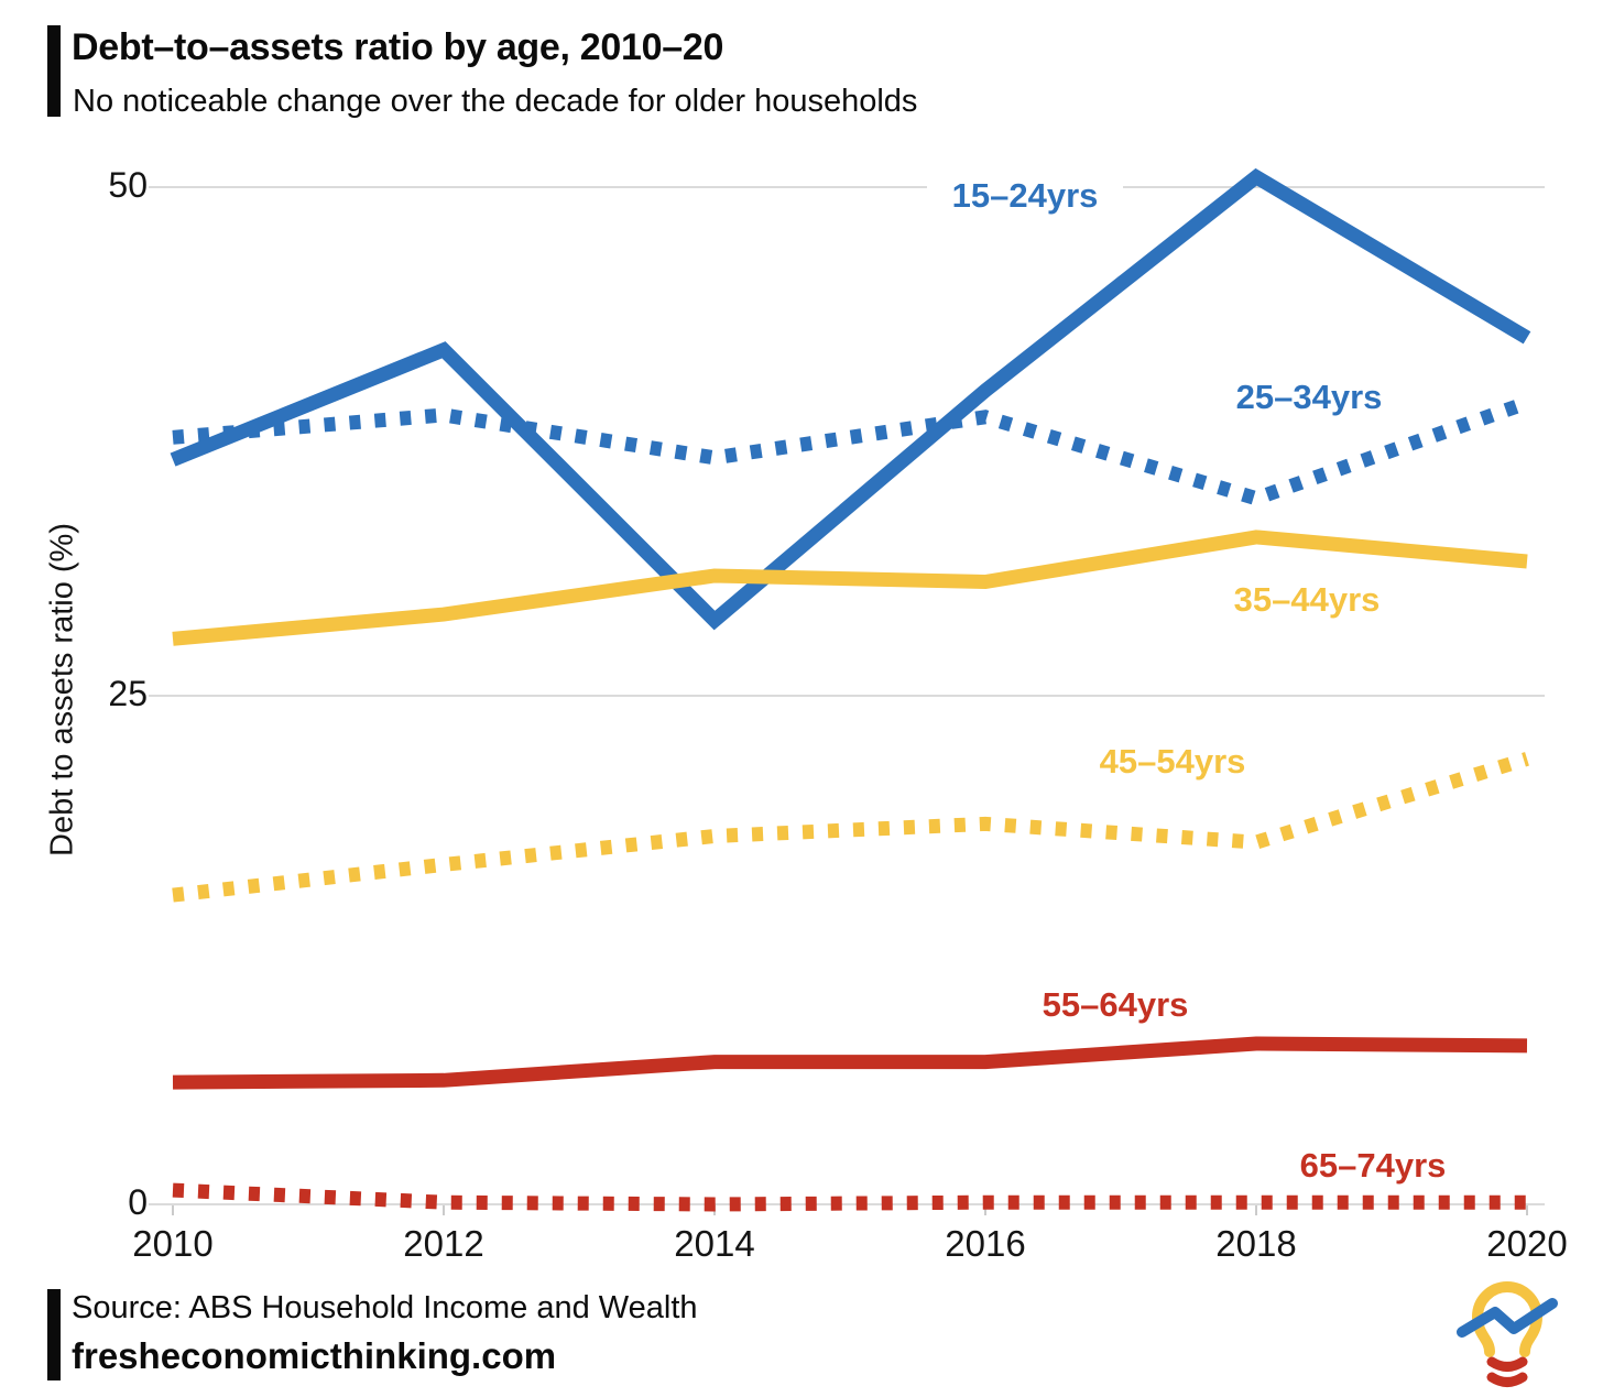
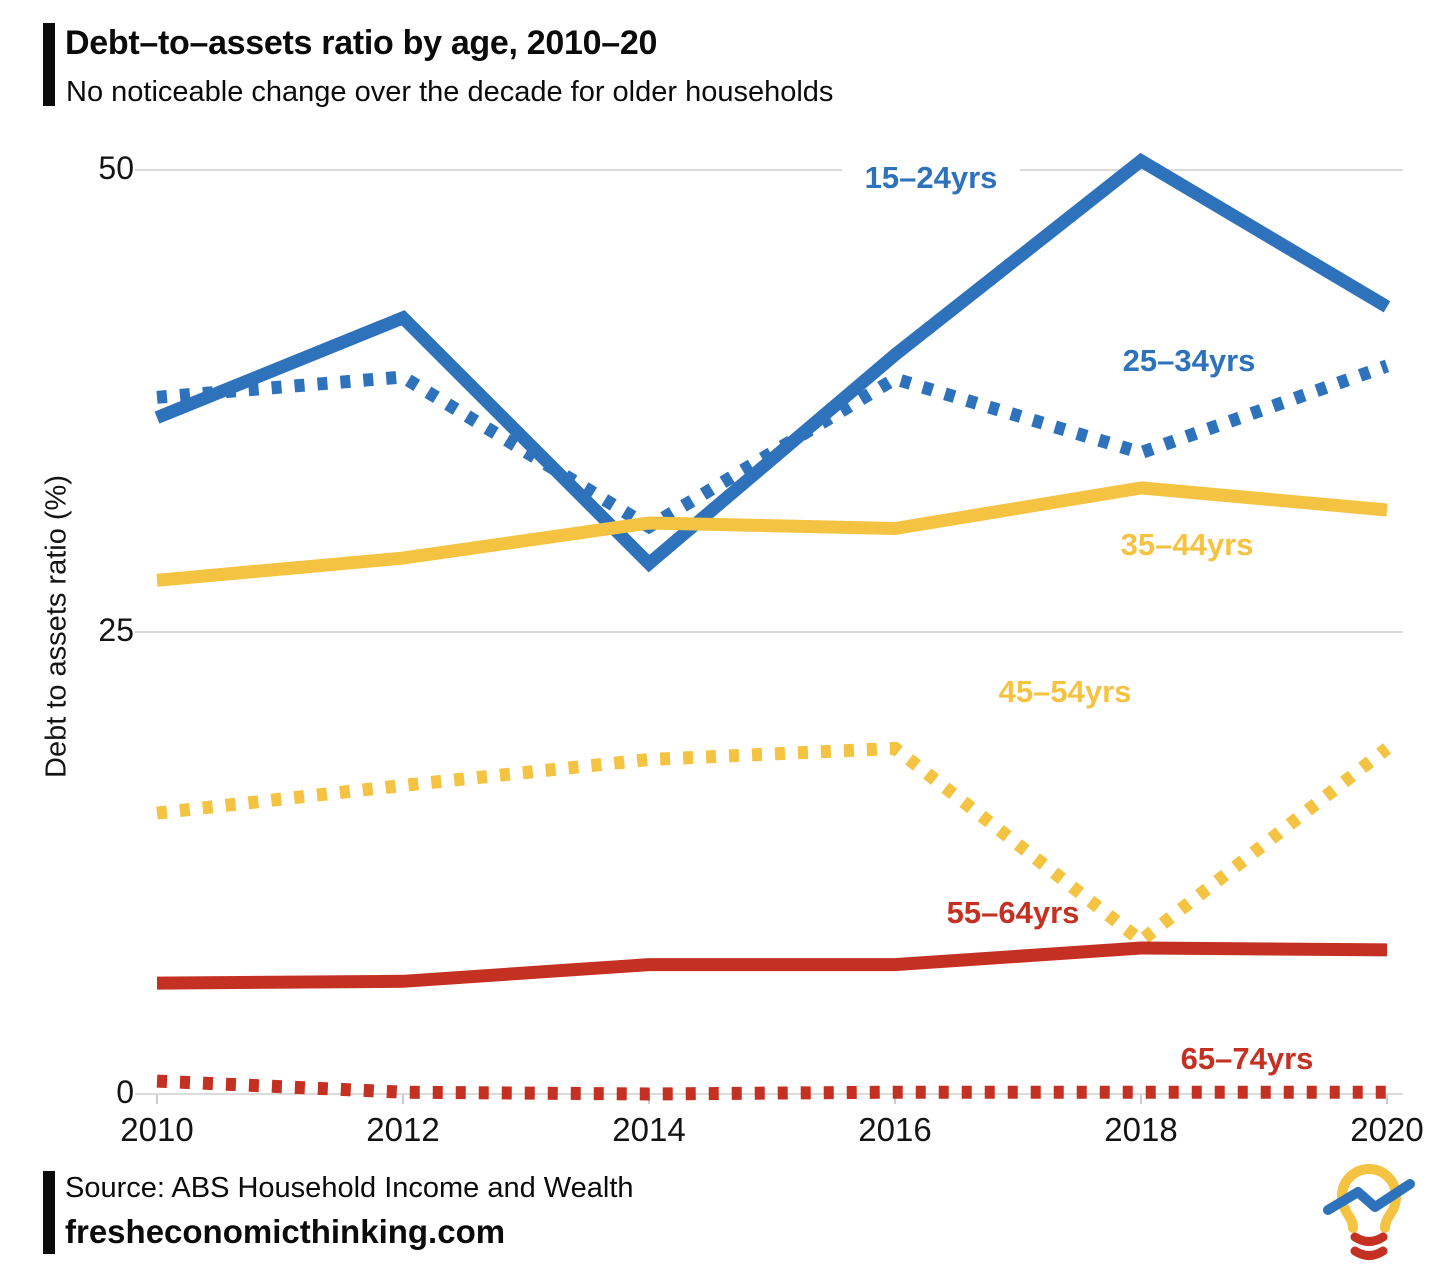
25–34yrs/2014: 36.7 -> 30.7
45–54yrs/2018: 17.8 -> 8.3
45–54yrs/2020: 21.9 -> 18.7
